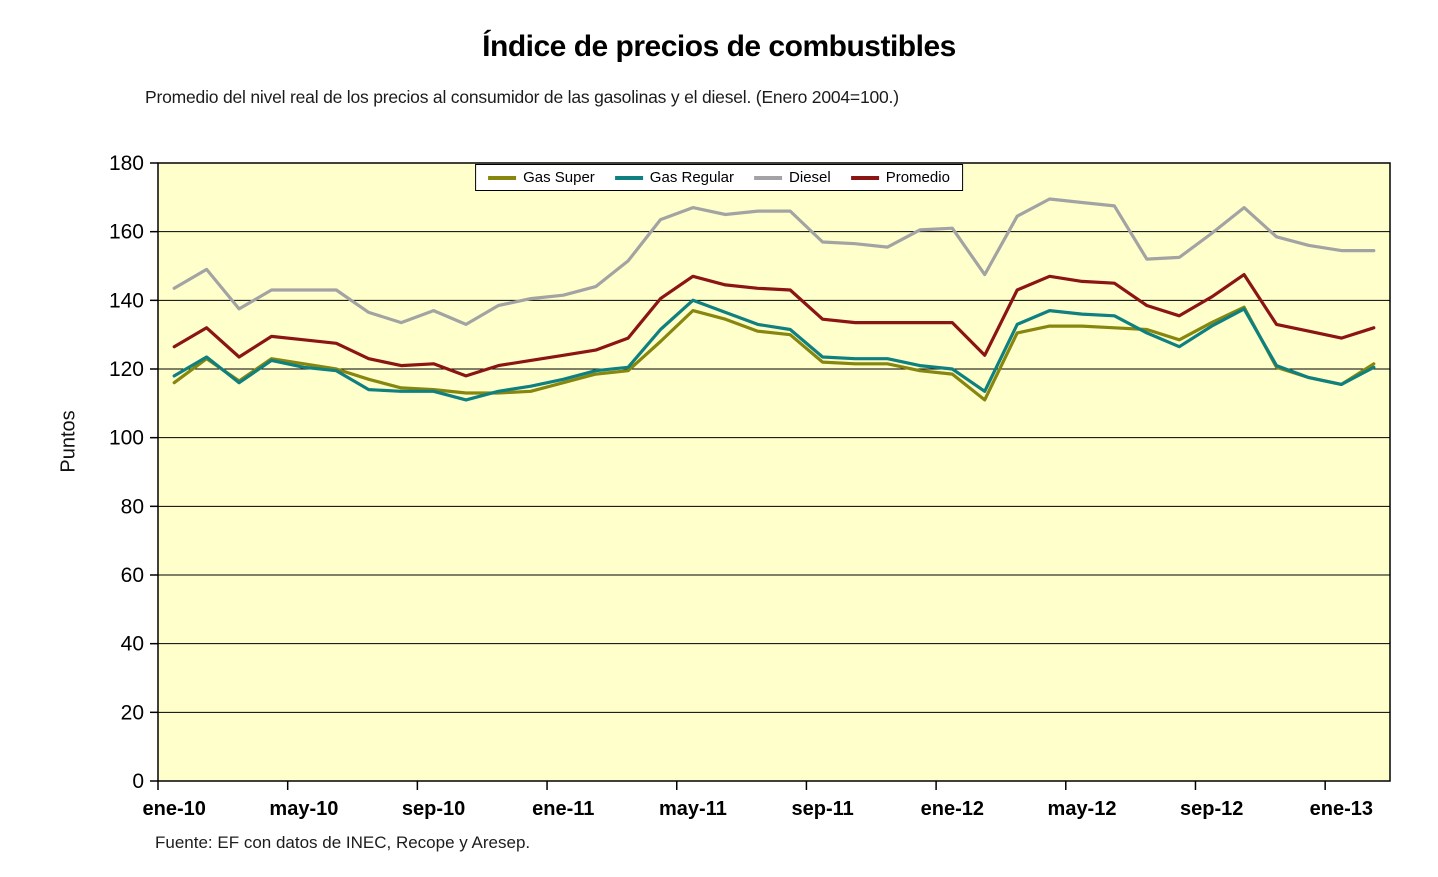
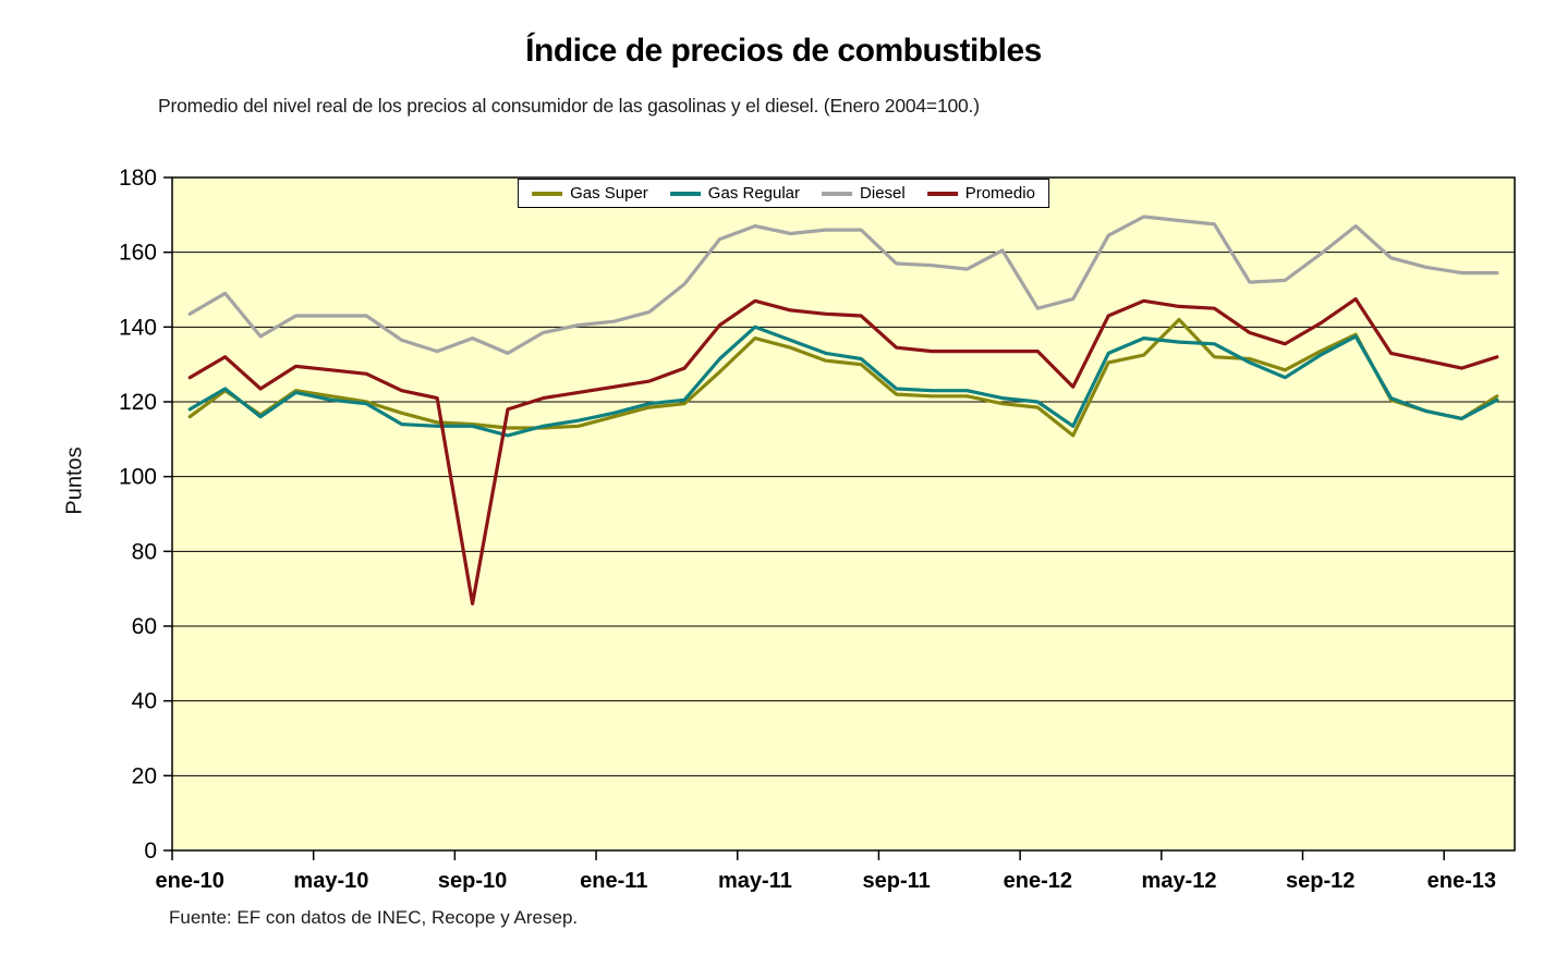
Promedio/sep-10: 122 -> 66
Diesel/ene-12: 161 -> 145
Gas Super/may-12: 132 -> 142
